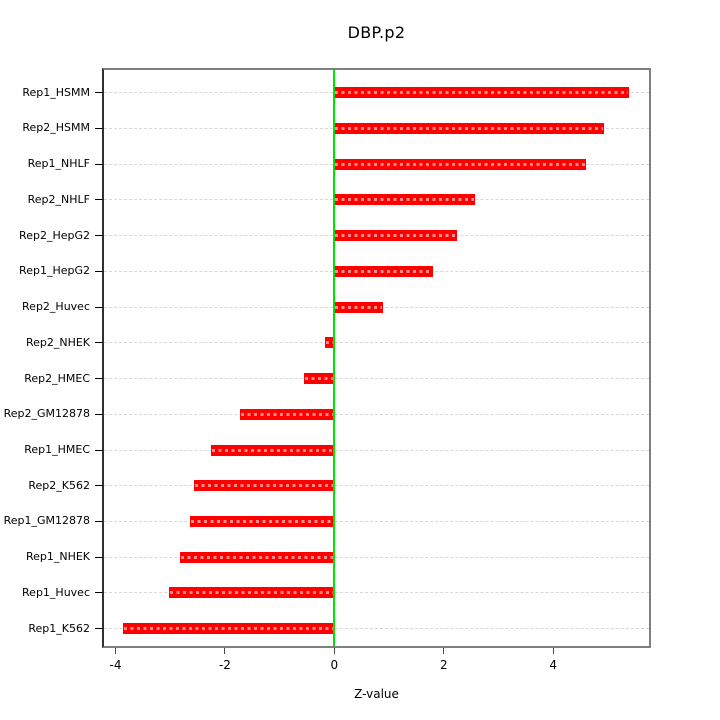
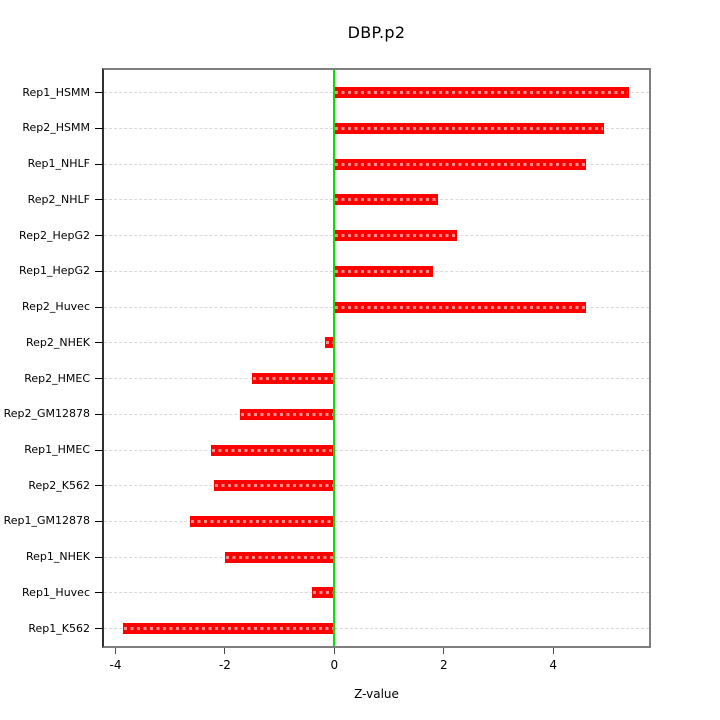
Rep2_NHLF: 2.6 -> 1.9
Rep2_Huvec: 0.9 -> 4.6
Rep2_HMEC: -0.6 -> -1.5
Rep2_K562: -2.6 -> -2.2
Rep1_NHEK: -2.8 -> -2.0
Rep1_Huvec: -3.0 -> -0.4
